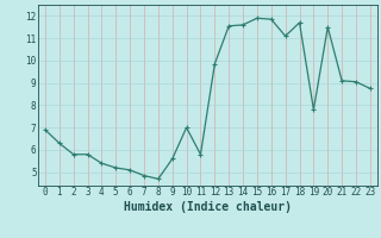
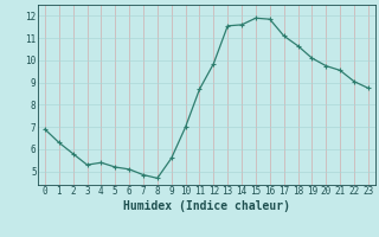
3: 5.8 -> 5.3
11: 5.8 -> 8.7
18: 11.7 -> 10.7
19: 7.8 -> 10.1
20: 11.5 -> 9.8
21: 9.1 -> 9.6
